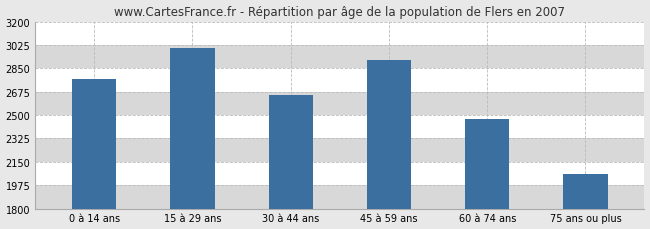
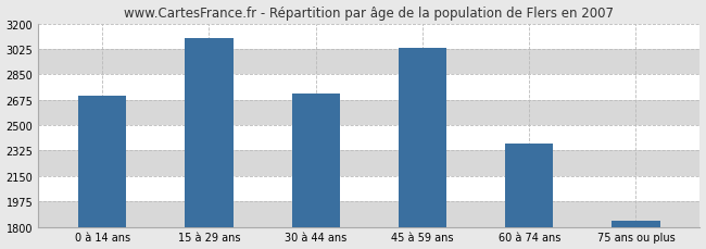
0 à 14 ans: 2770 -> 2700
15 à 29 ans: 3000 -> 3100
30 à 44 ans: 2650 -> 2720
45 à 59 ans: 2910 -> 3030
60 à 74 ans: 2470 -> 2370
75 ans ou plus: 2060 -> 1840
